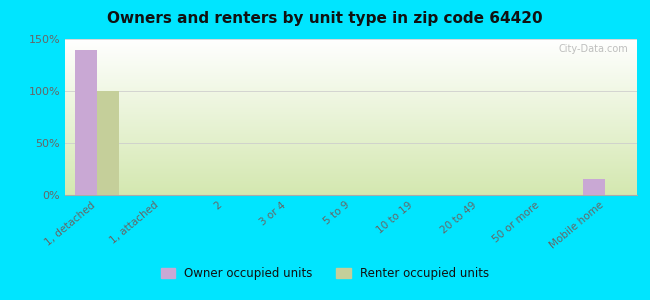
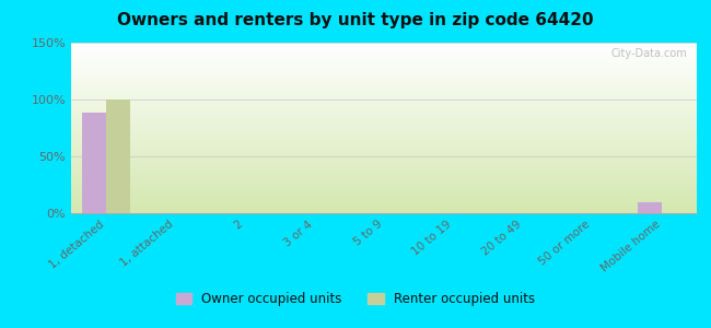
Owner occupied units/1, detached: 139% -> 88%
Owner occupied units/Mobile home: 15% -> 10%
